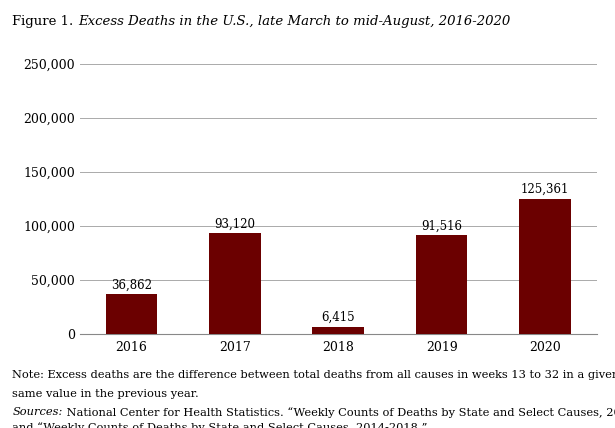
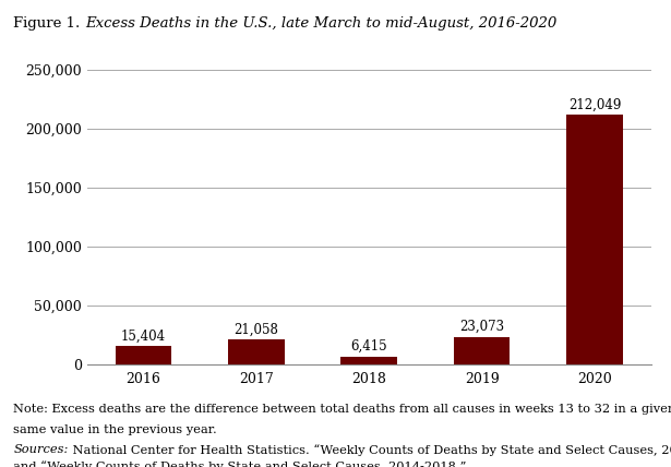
2016: 36,862 -> 15,404
2017: 93,120 -> 21,058
2019: 91,516 -> 23,073
2020: 125,361 -> 212,049
